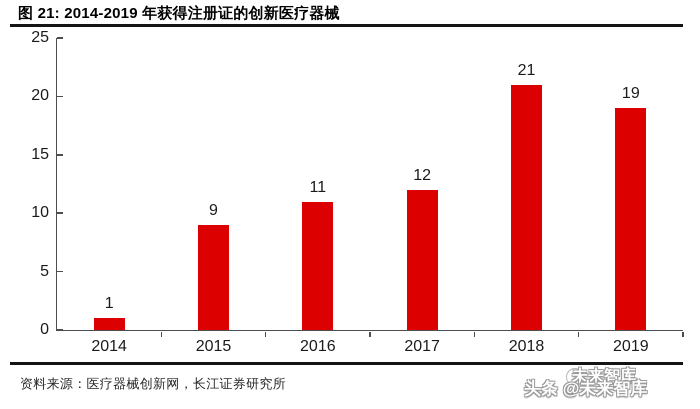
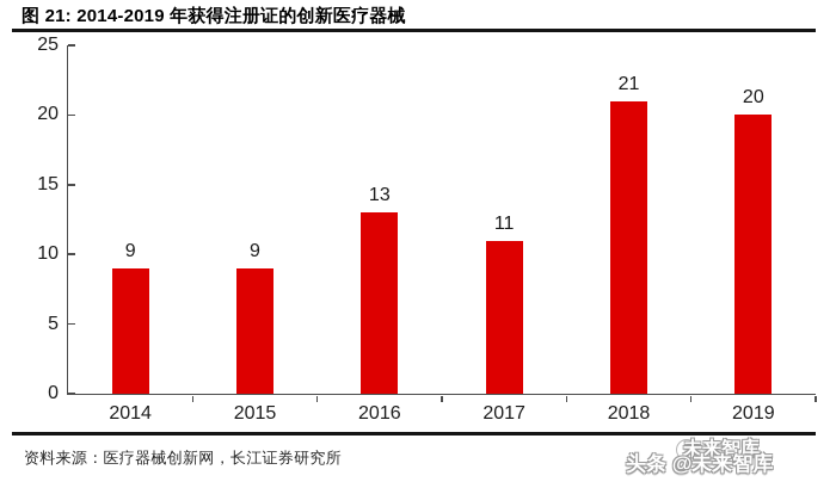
2014: 1 -> 9
2016: 11 -> 13
2017: 12 -> 11
2019: 19 -> 20
